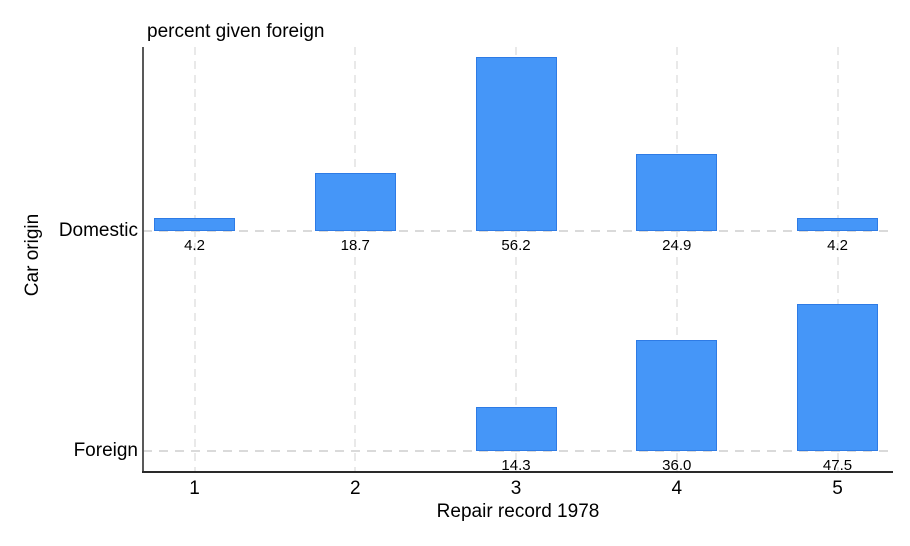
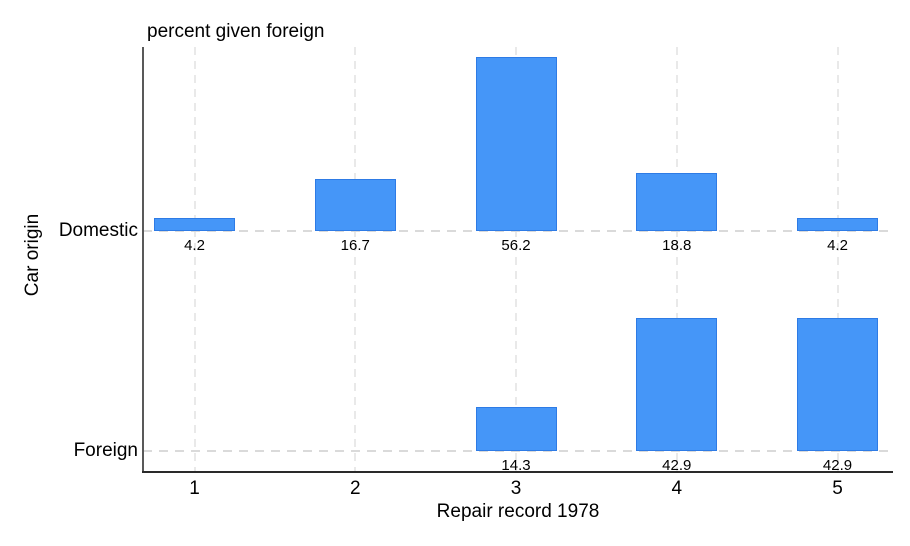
Domestic/2: 18.7 -> 16.7
Domestic/4: 24.9 -> 18.8
Foreign/4: 36.0 -> 42.9
Foreign/5: 47.5 -> 42.9
